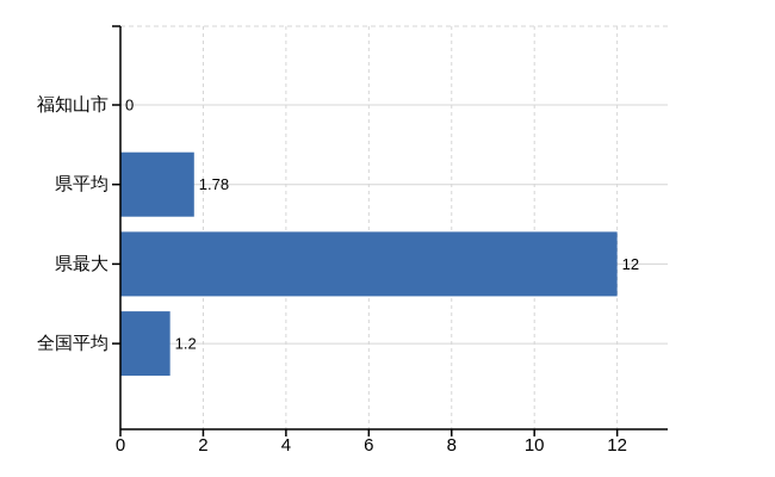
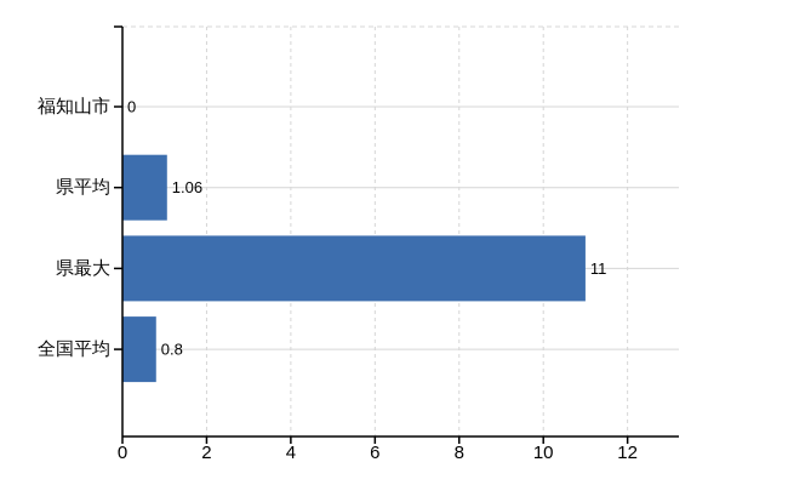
県平均: 1.78 -> 1.06
県最大: 12 -> 11
全国平均: 1.2 -> 0.8
